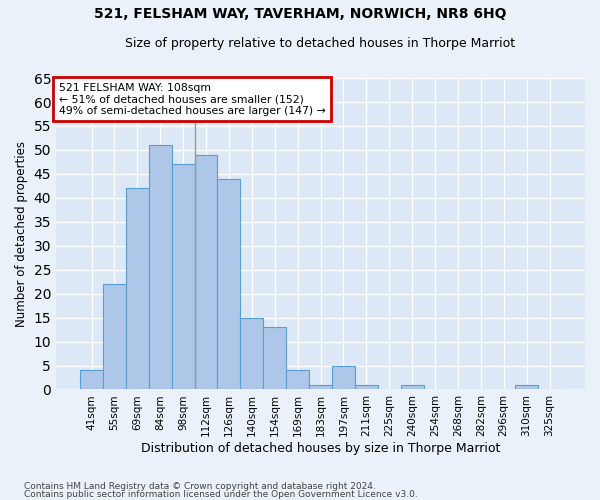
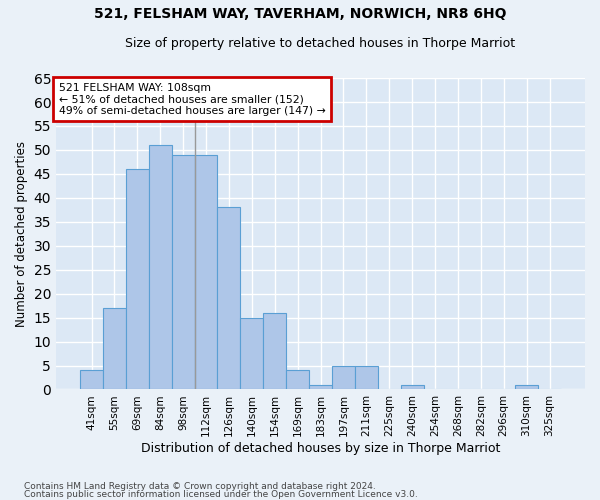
55sqm: 22 -> 17
69sqm: 42 -> 46
98sqm: 47 -> 49
126sqm: 44 -> 38
154sqm: 13 -> 16
211sqm: 1 -> 5
